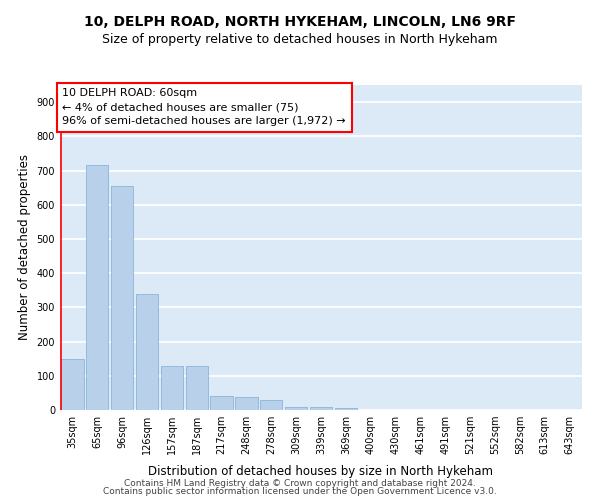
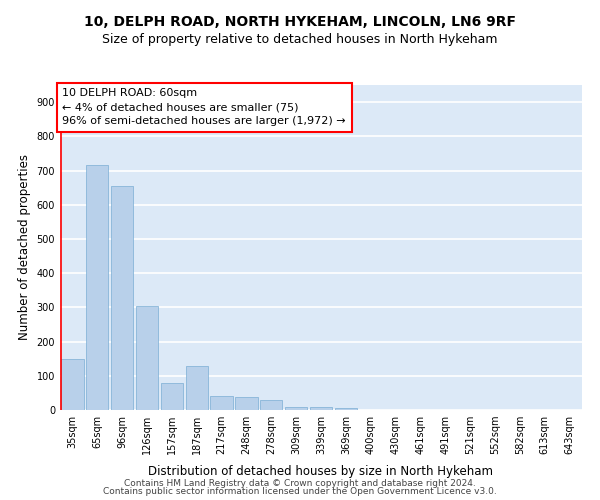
126sqm: 338 -> 305
157sqm: 130 -> 80
